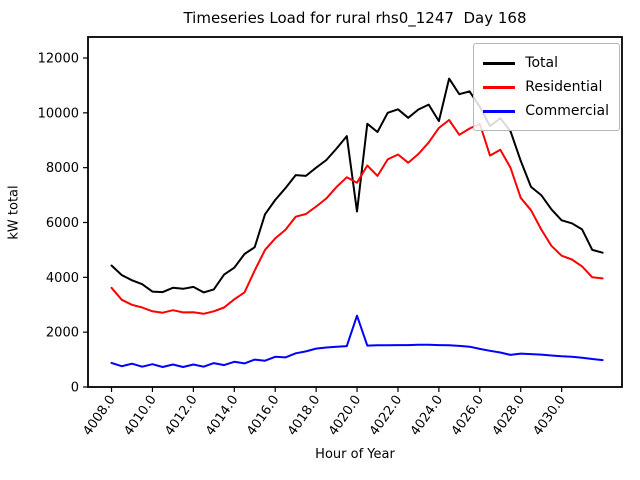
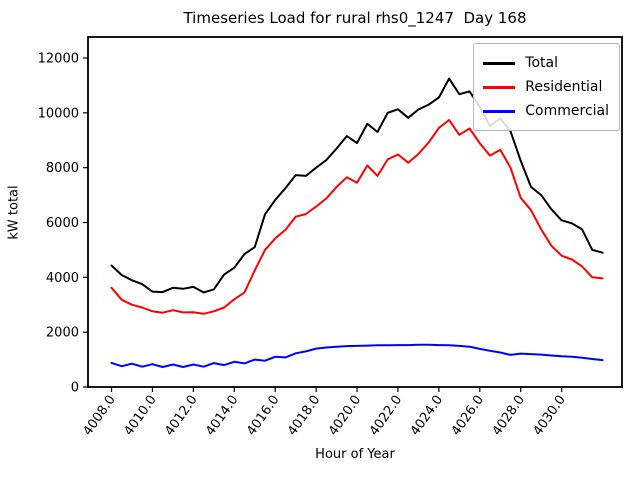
Total/4020.0: 6400 -> 8900
Commercial/4020.0: 2600 -> 1500
Total/4024.0: 9700 -> 10600
Residential/4026.0: 9600 -> 8900
